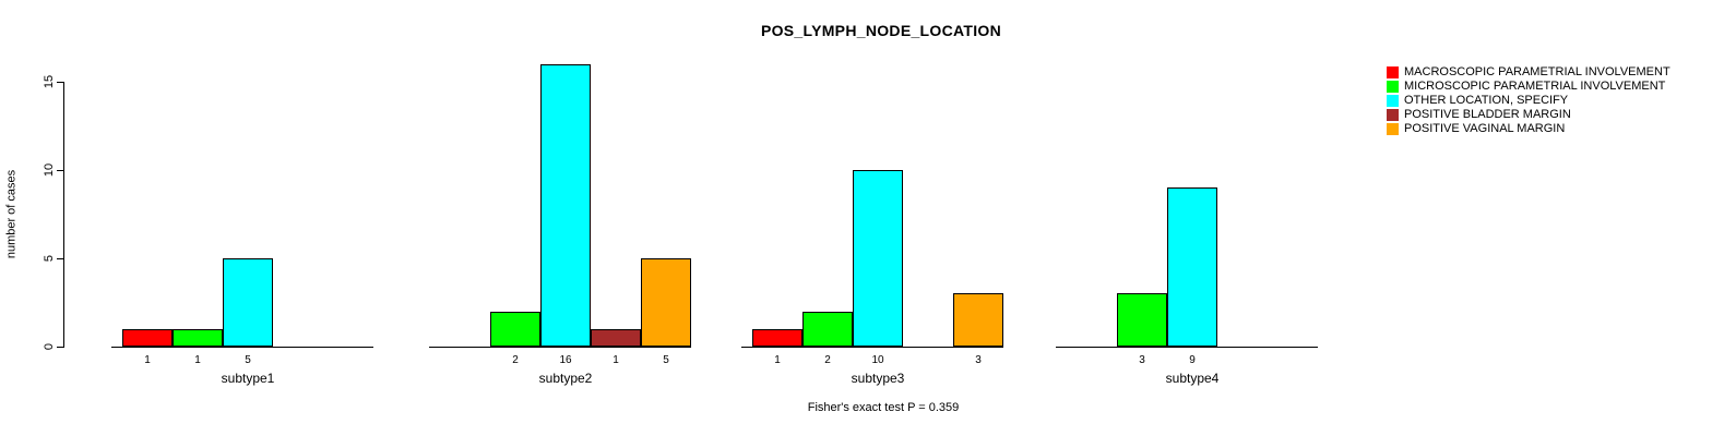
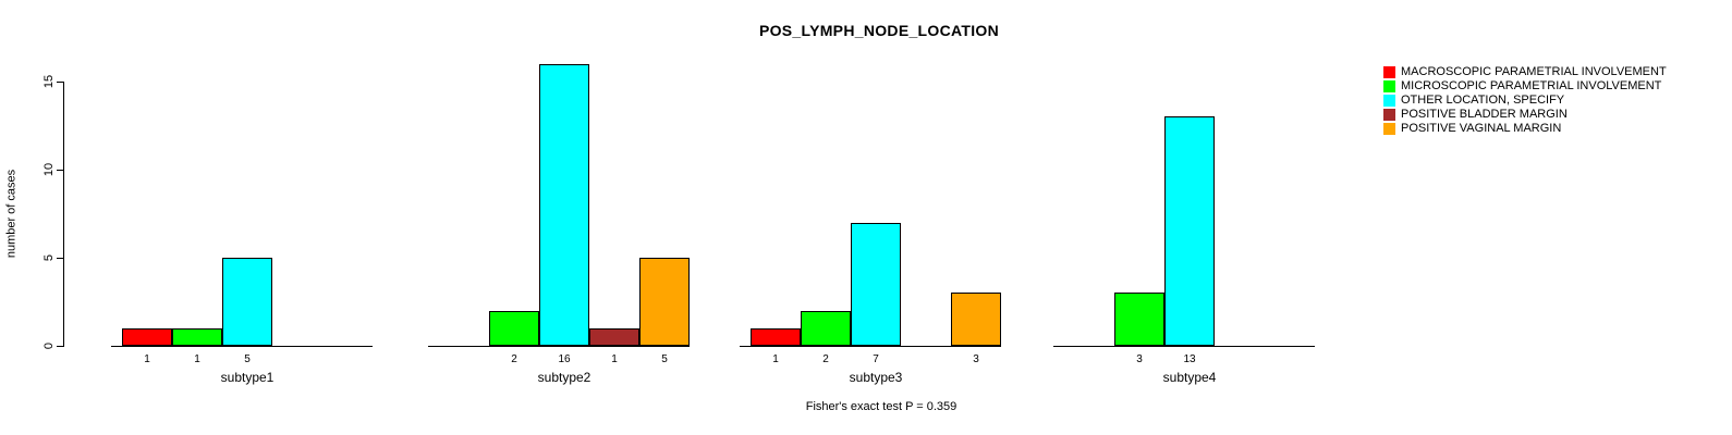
OTHER LOCATION, SPECIFY/subtype3: 10 -> 7
OTHER LOCATION, SPECIFY/subtype4: 9 -> 13
